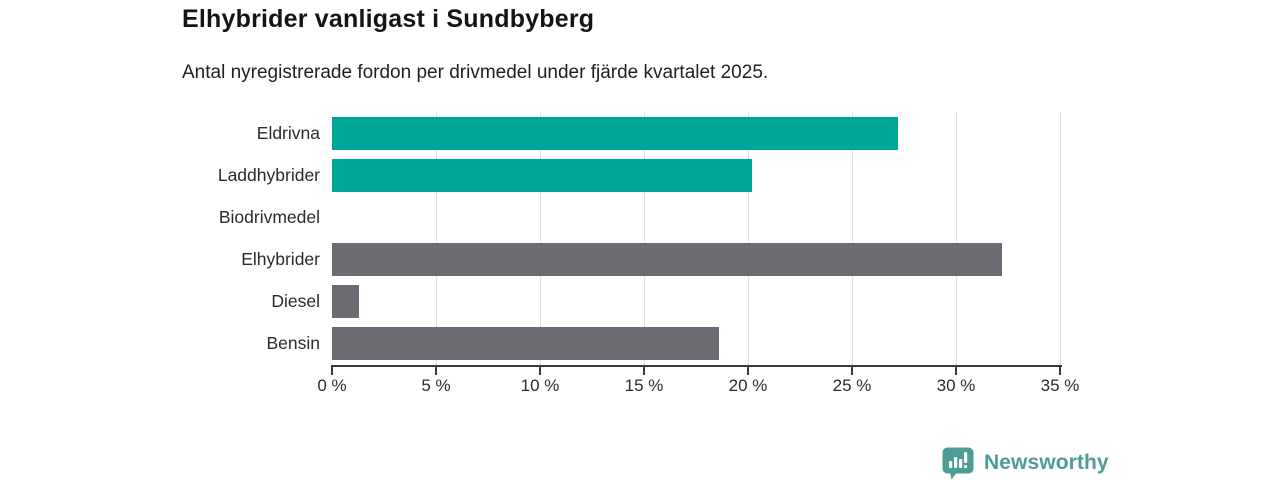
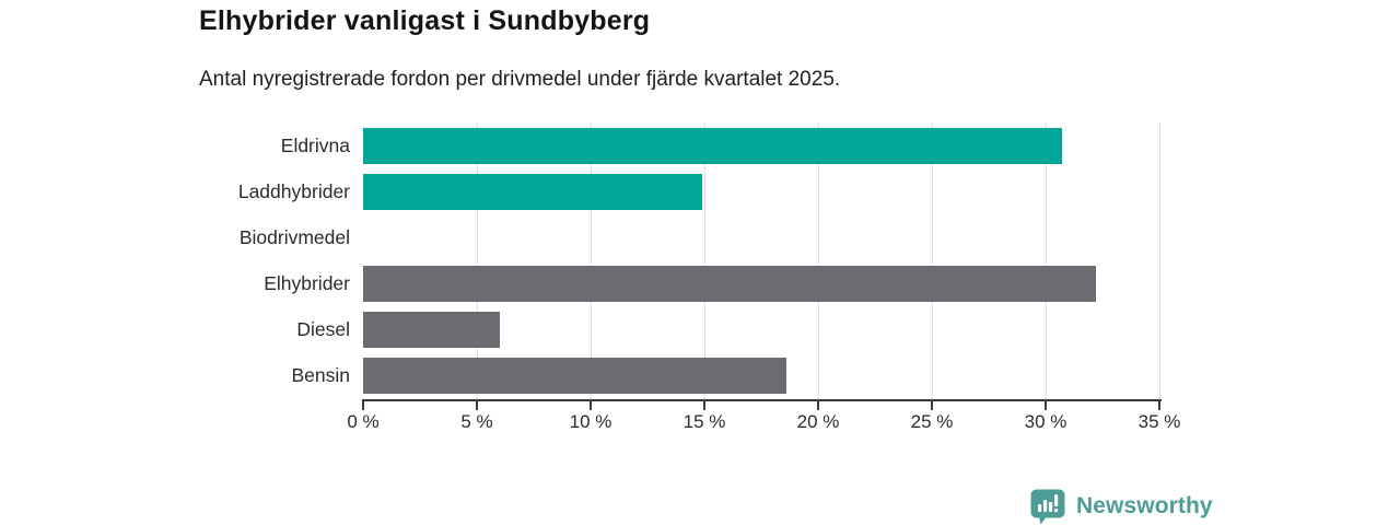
Eldrivna: 27.2% -> 30.7%
Laddhybrider: 20.2% -> 14.9%
Diesel: 1.3% -> 6.0%
